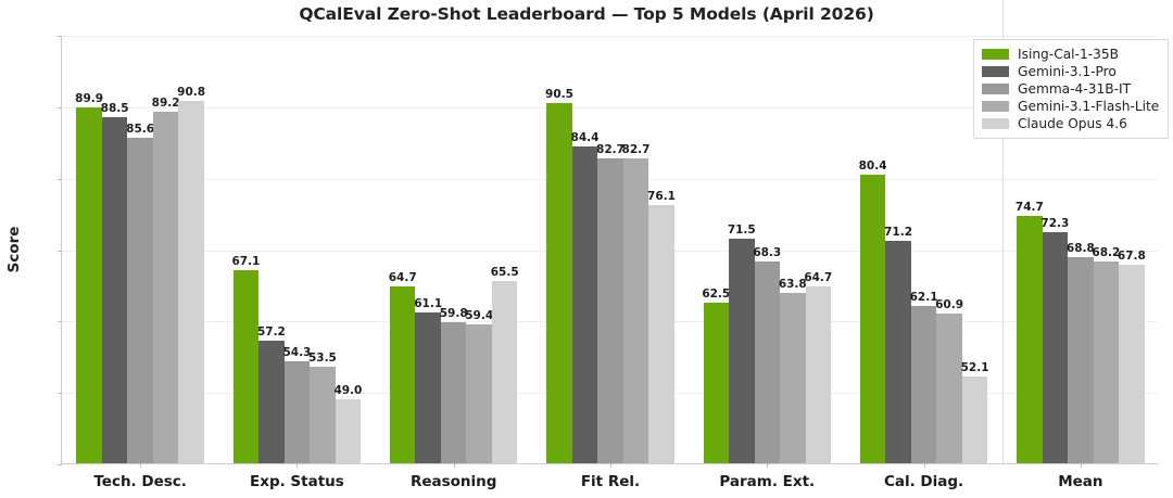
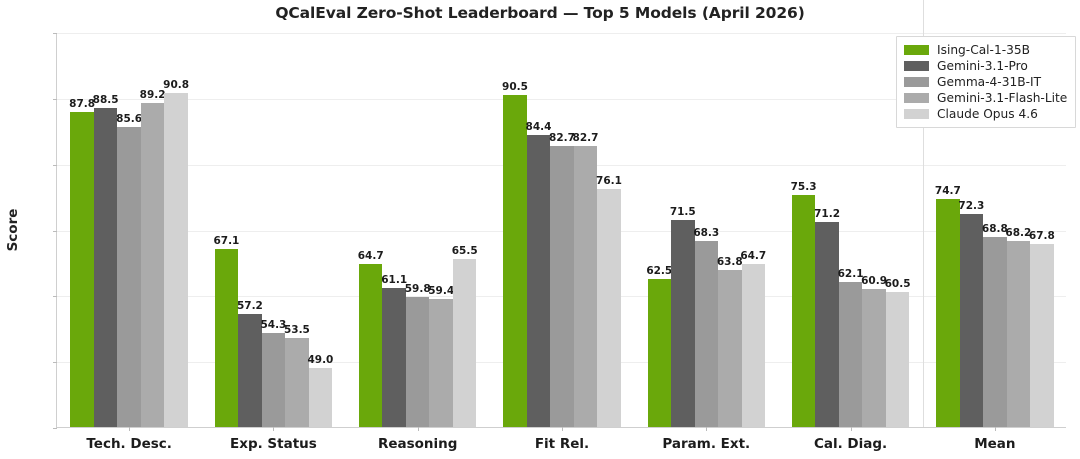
Ising-Cal-1-35B/Tech. Desc.: 89.9 -> 87.8
Ising-Cal-1-35B/Cal. Diag.: 80.4 -> 75.3
Claude Opus 4.6/Cal. Diag.: 52.1 -> 60.5
